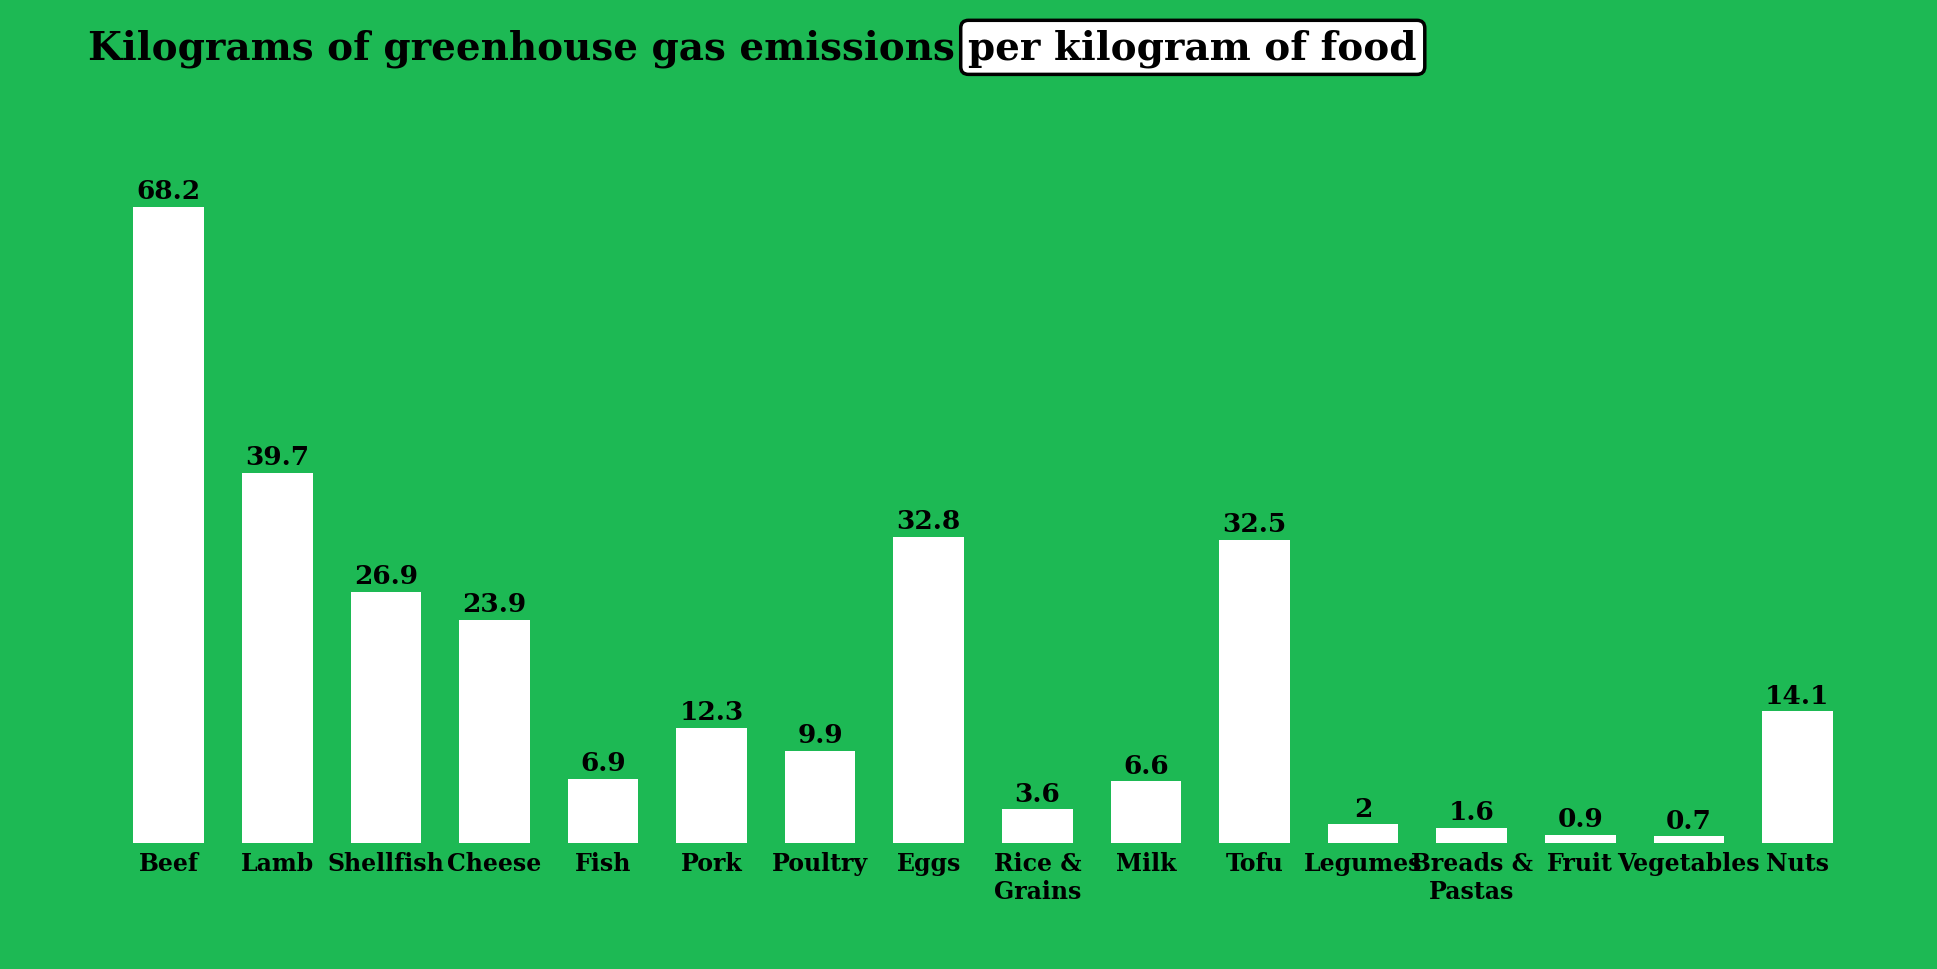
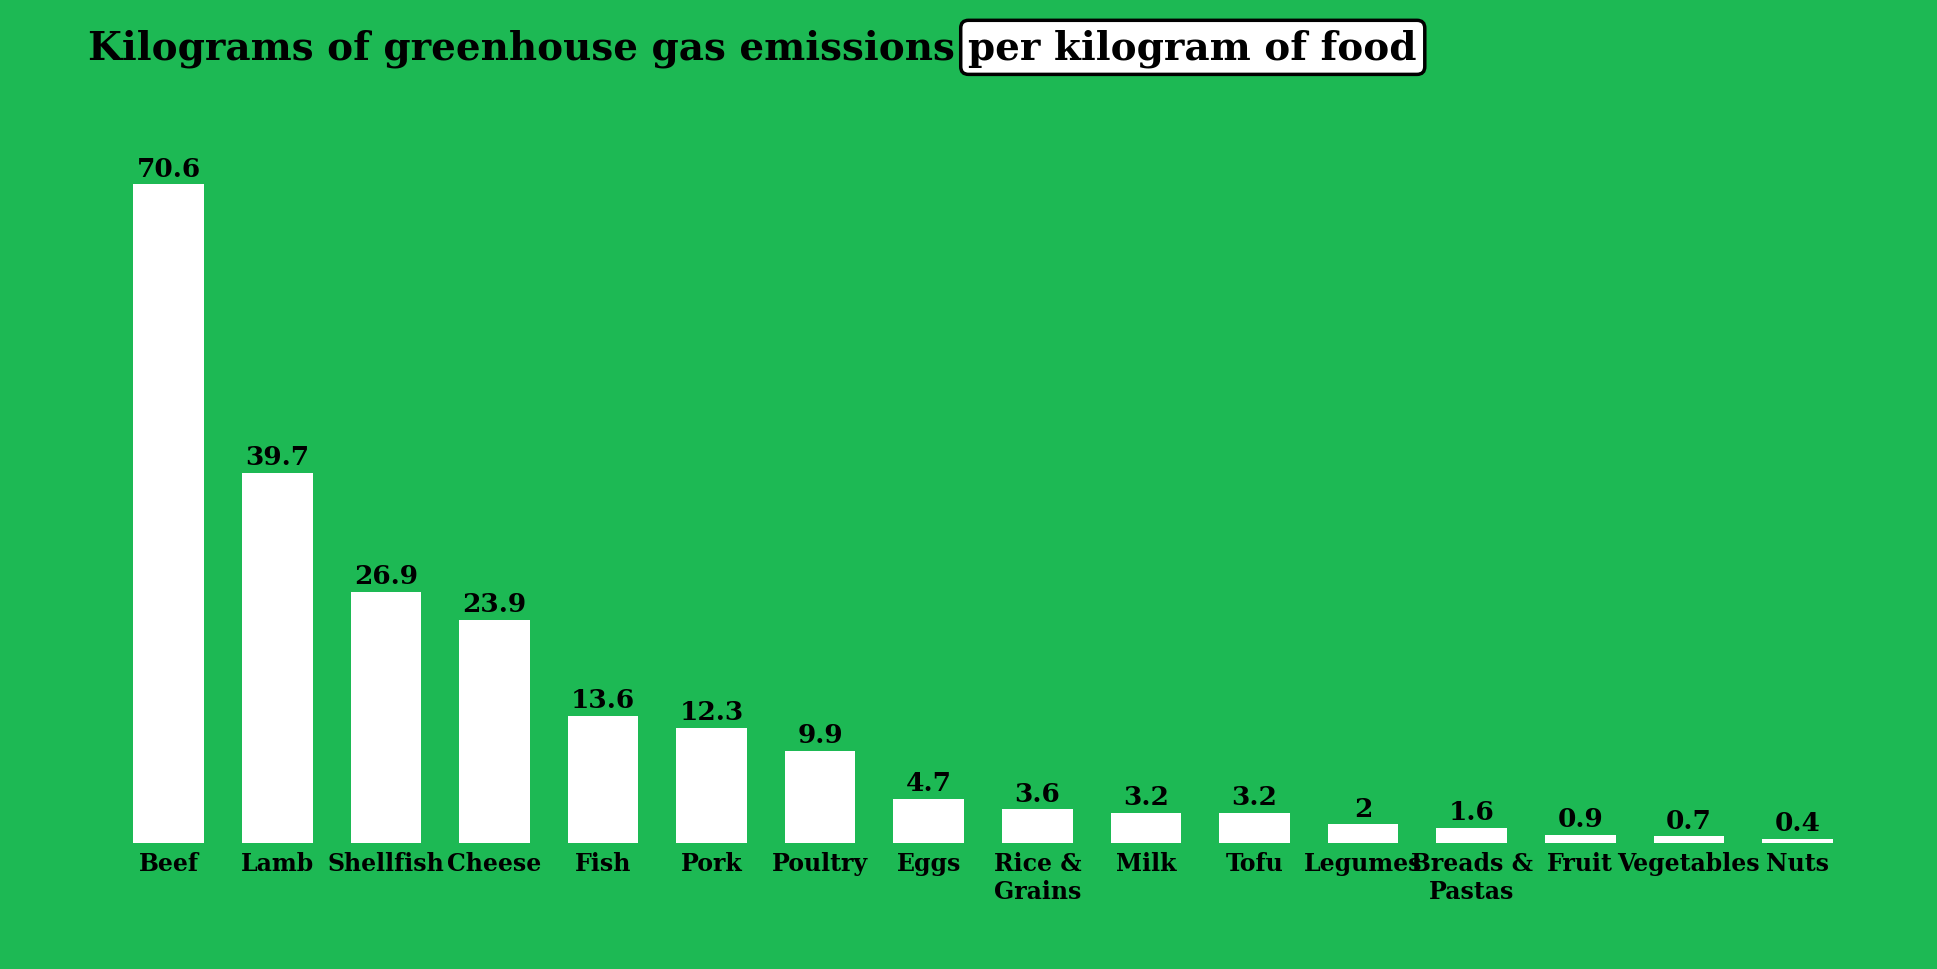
Beef: 68.2 -> 70.6
Fish: 6.9 -> 13.6
Eggs: 32.8 -> 4.7
Milk: 6.6 -> 3.2
Tofu: 32.5 -> 3.2
Nuts: 14.1 -> 0.4
